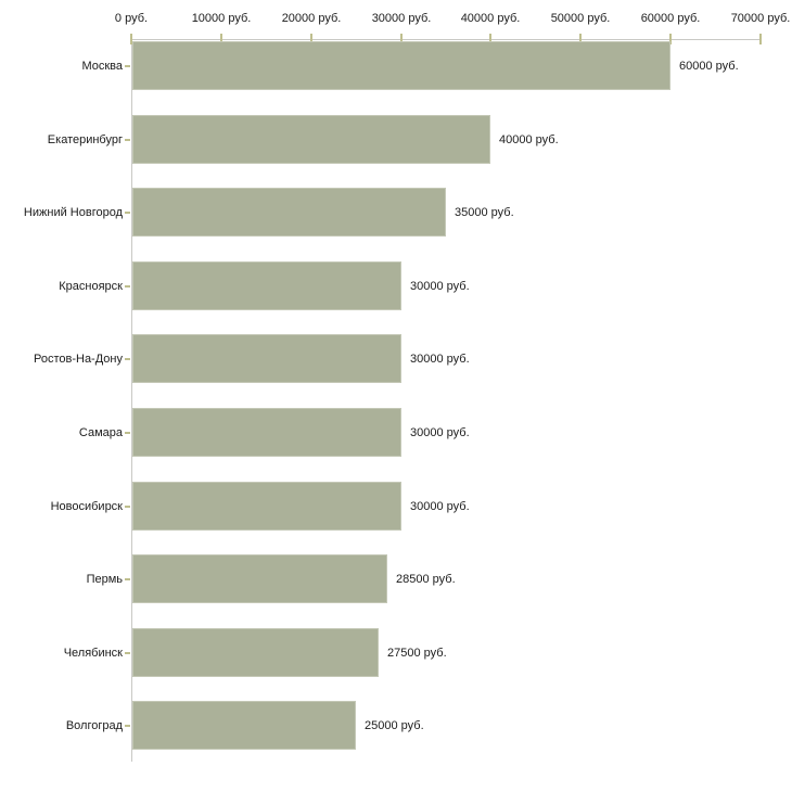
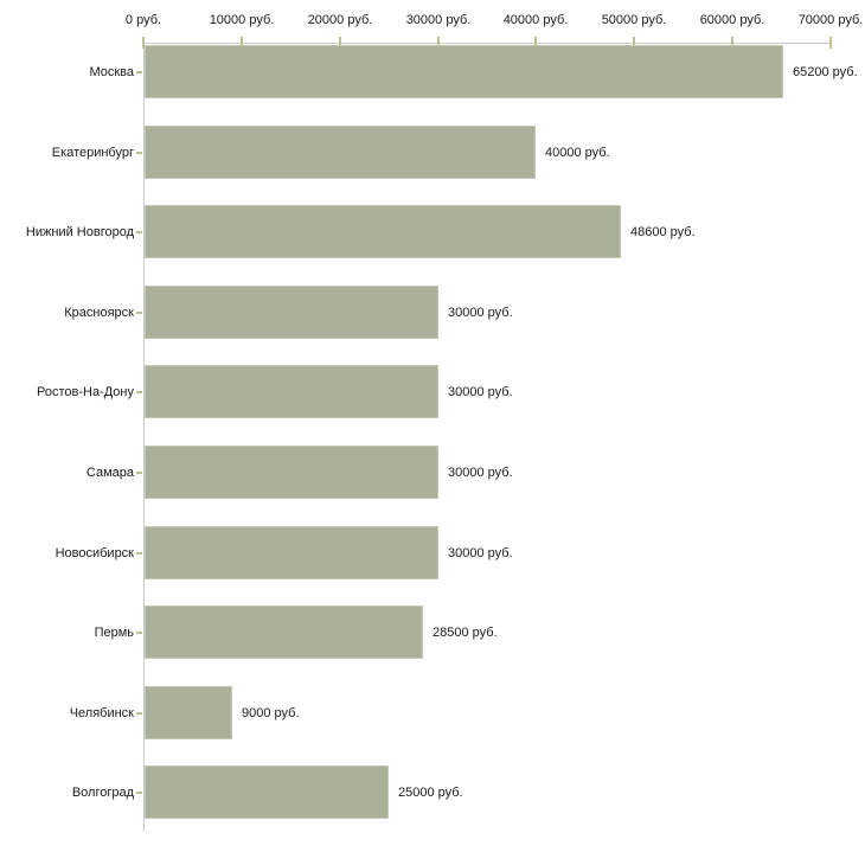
Москва: 60000 -> 65200
Нижний Новгород: 35000 -> 48600
Челябинск: 27500 -> 9000
